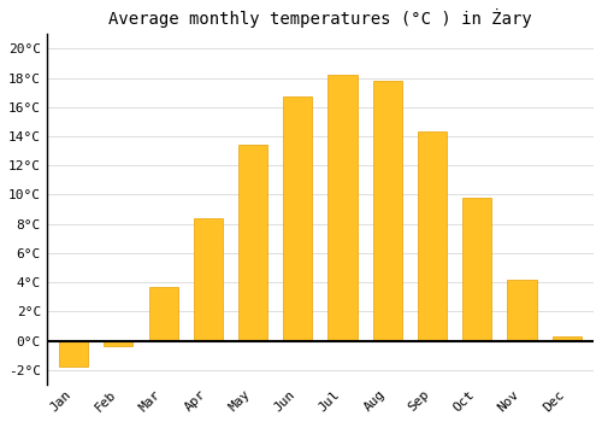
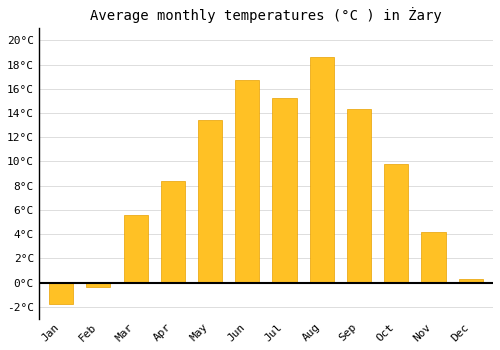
Mar: 3.7°C -> 5.6°C
Jul: 18.2°C -> 15.2°C
Aug: 17.8°C -> 18.6°C
